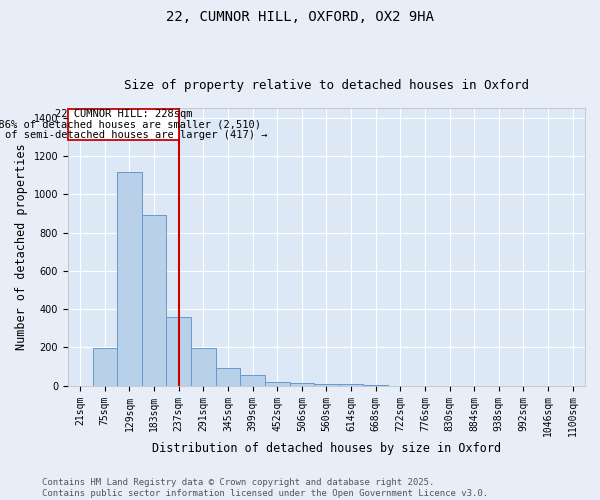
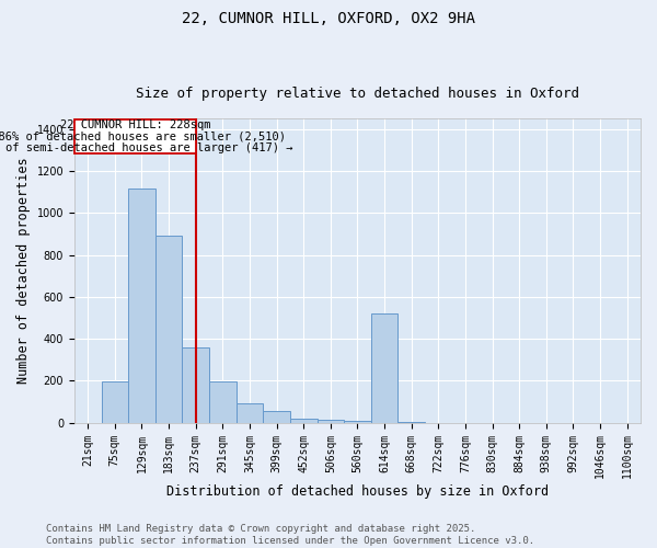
614sqm: 10 -> 520
